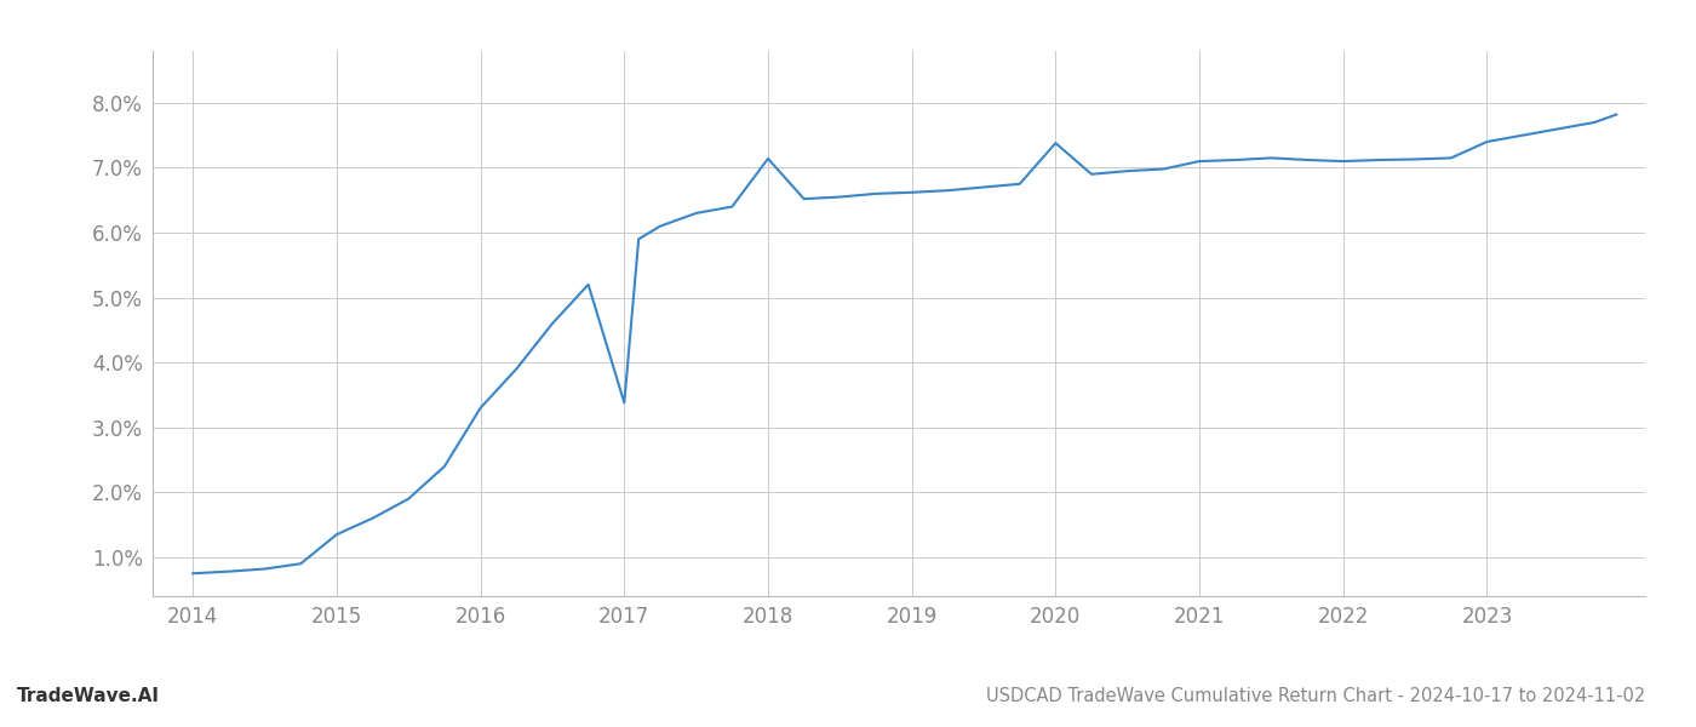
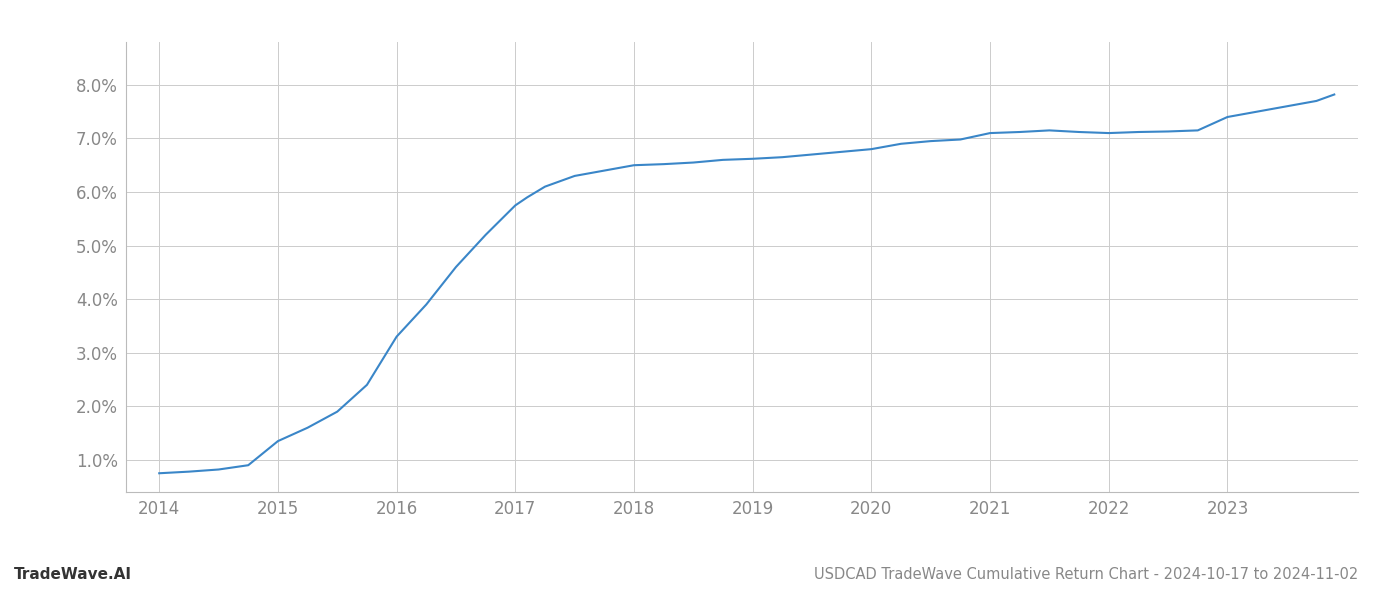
2017: 3.38% -> 5.75%
2018: 7.14% -> 6.50%
2020: 7.38% -> 6.80%
